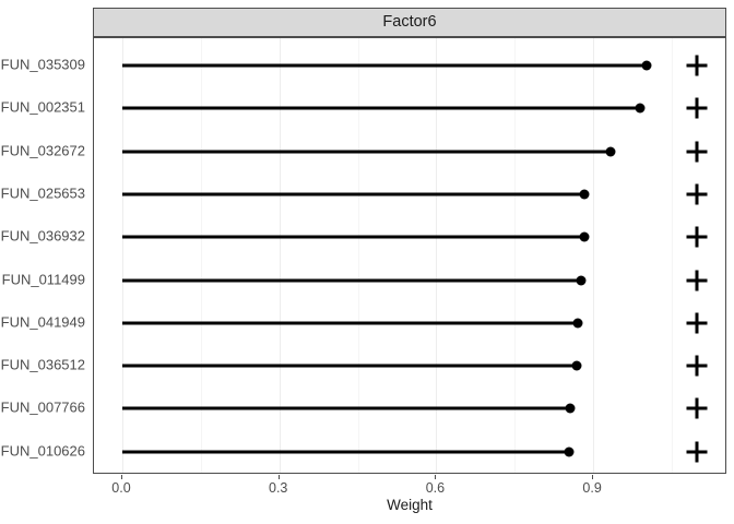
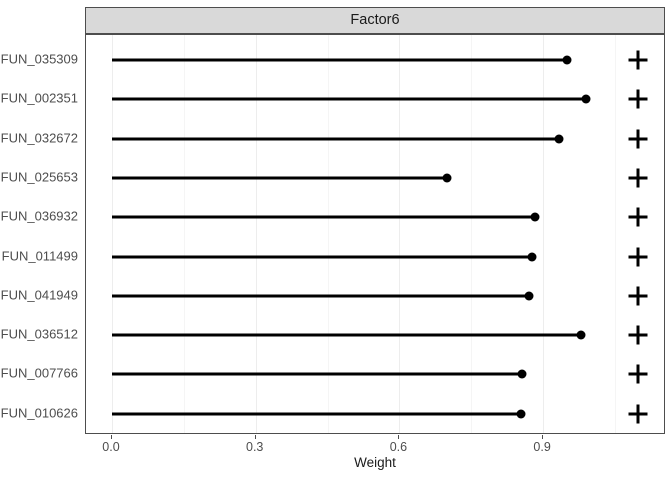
FUN_035309: 1.00 -> 0.95
FUN_025653: 0.88 -> 0.70
FUN_036512: 0.87 -> 0.98
